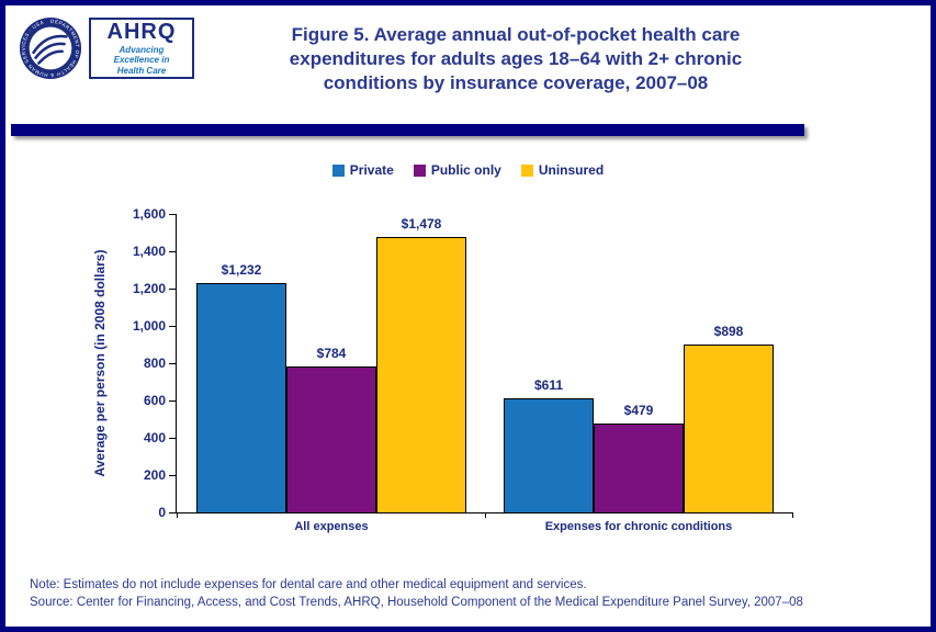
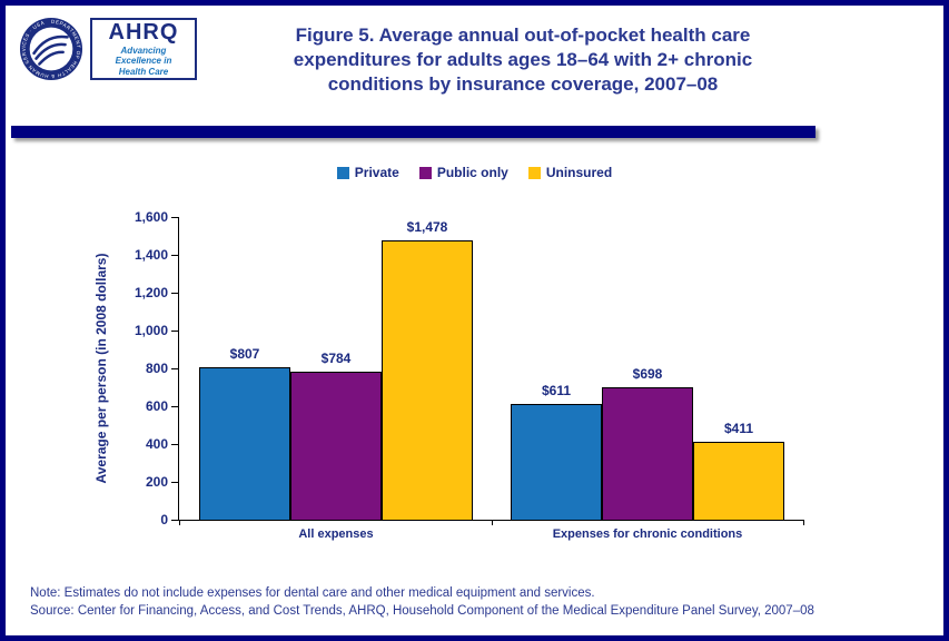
Private/All expenses: $1,232 -> $807
Public only/Expenses for chronic conditions: $479 -> $698
Uninsured/Expenses for chronic conditions: $898 -> $411
